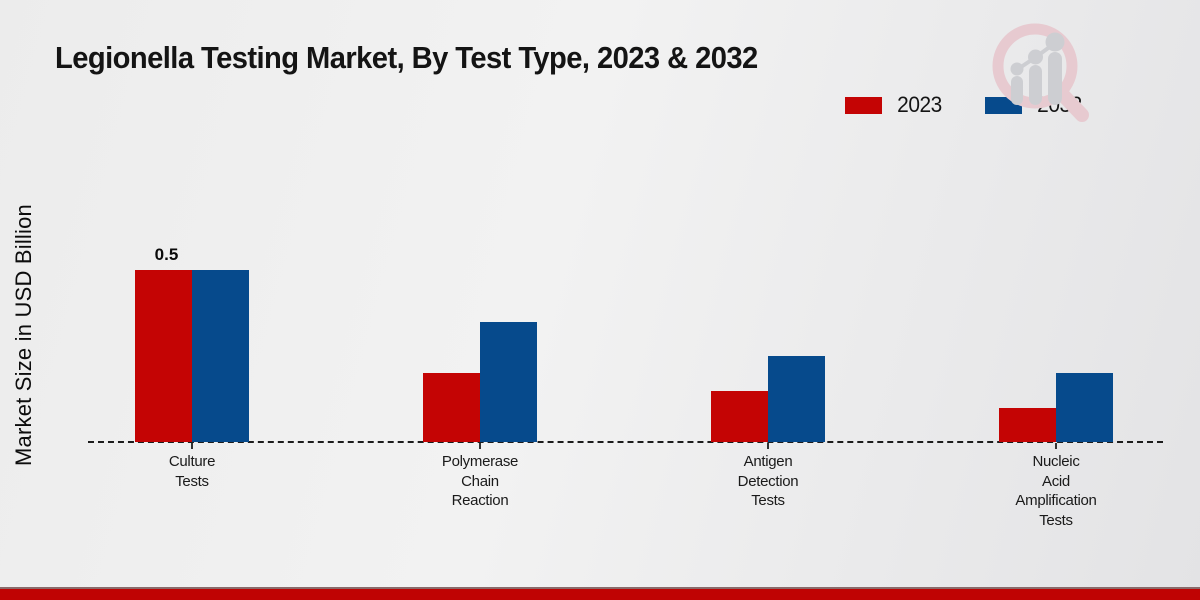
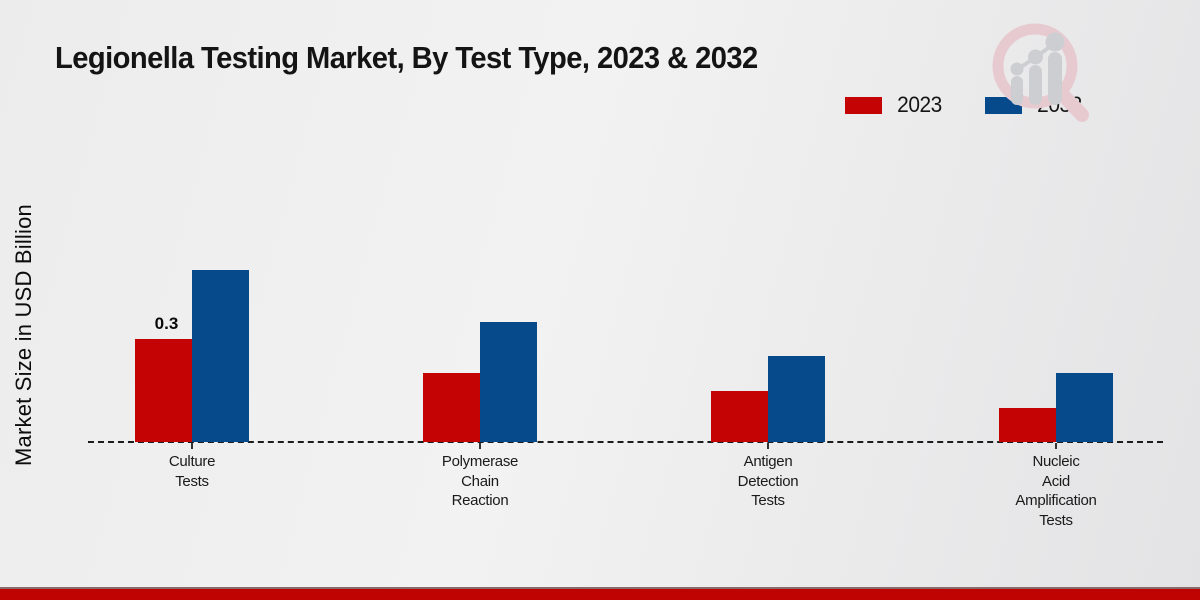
2023/Culture Tests: 0.5 -> 0.3
